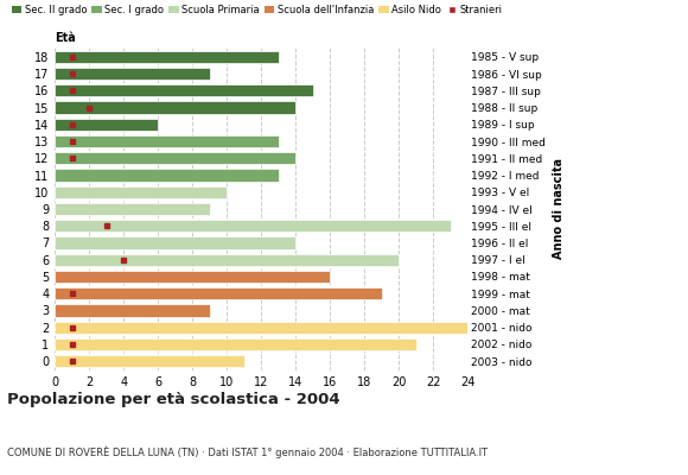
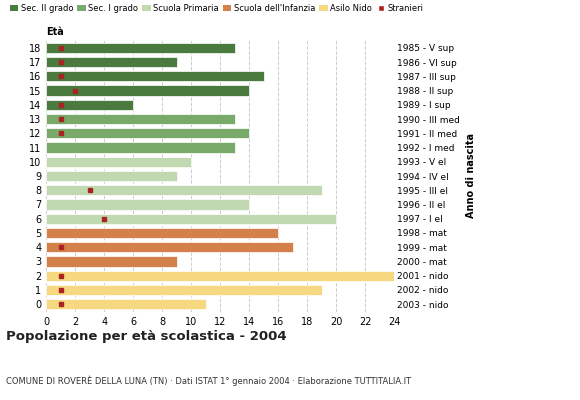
8: 23 -> 19
4: 19 -> 17
1: 21 -> 19
